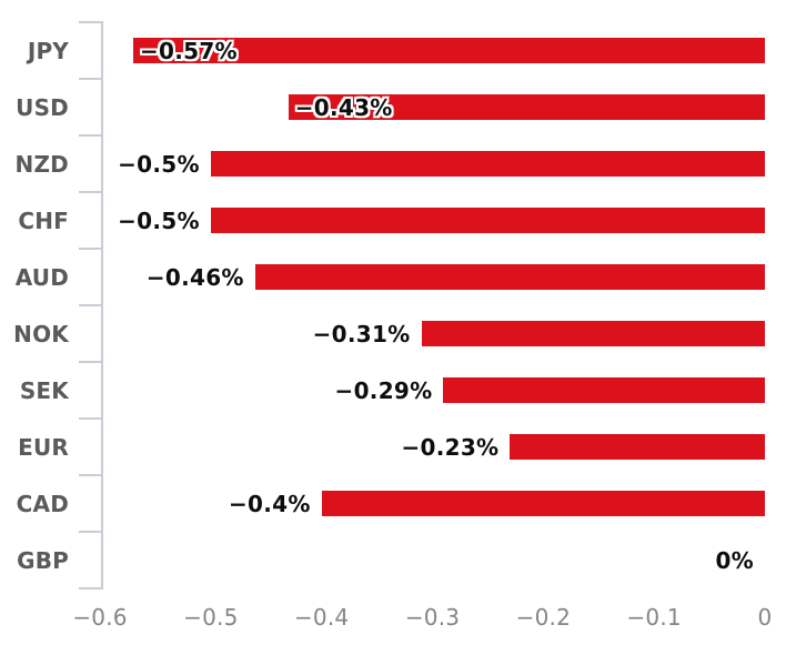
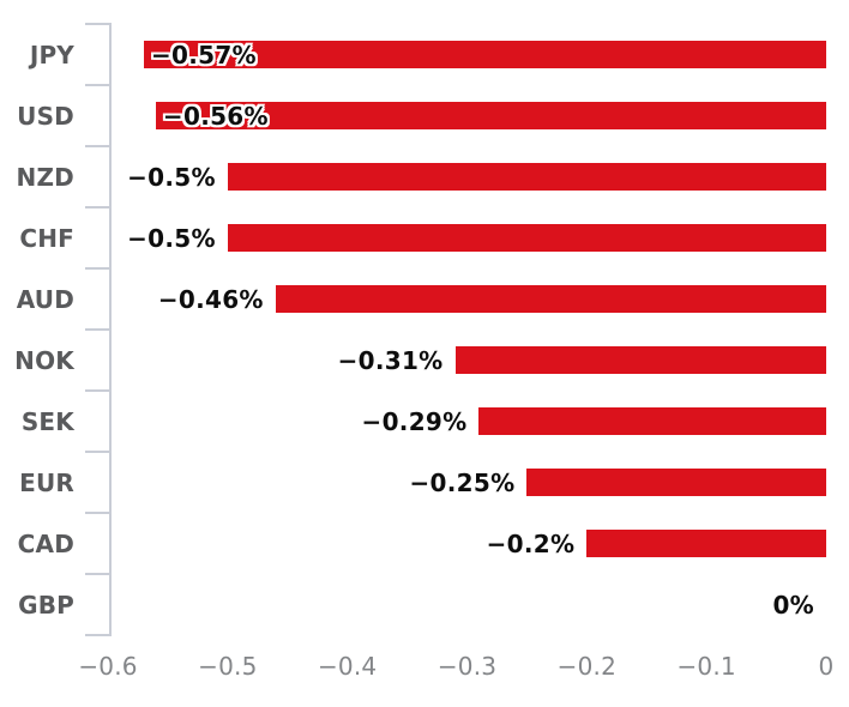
USD: −0.43% -> −0.56%
EUR: −0.23% -> −0.25%
CAD: −0.4% -> −0.2%
